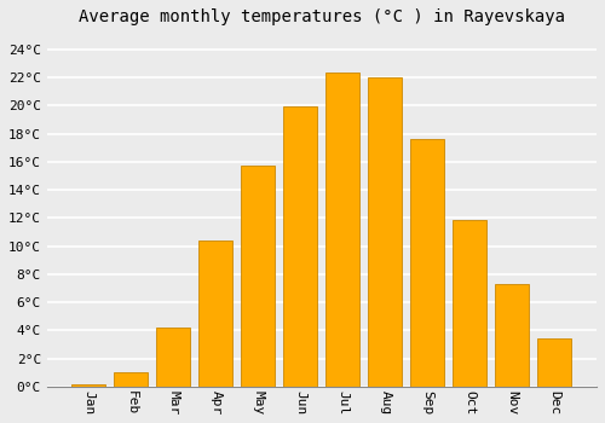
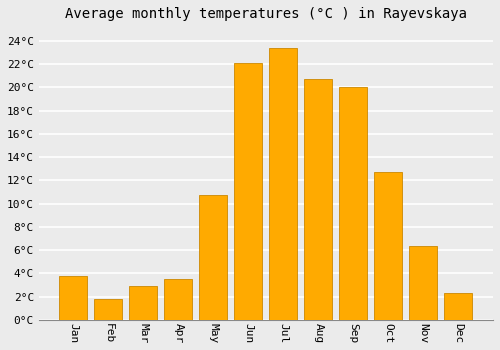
Jan: 0.2°C -> 3.8°C
Feb: 1.0°C -> 1.8°C
Mar: 4.2°C -> 2.9°C
Apr: 10.4°C -> 3.5°C
May: 15.7°C -> 10.7°C
Jun: 19.9°C -> 22.1°C
Jul: 22.3°C -> 23.4°C
Aug: 22.0°C -> 20.7°C
Sep: 17.6°C -> 20.0°C
Oct: 11.9°C -> 12.7°C
Nov: 7.3°C -> 6.4°C
Dec: 3.4°C -> 2.3°C
